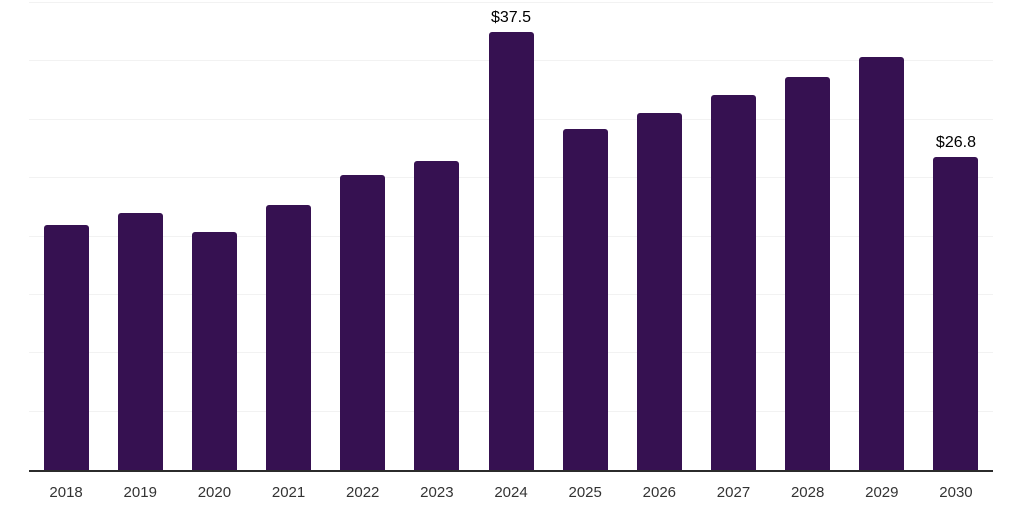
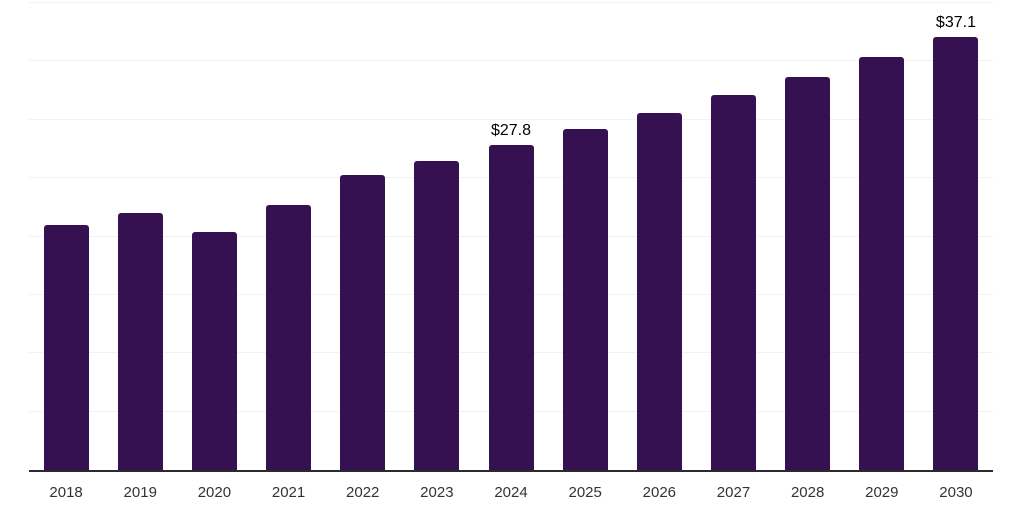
2024: $37.5 -> $27.8
2030: $26.8 -> $37.1
